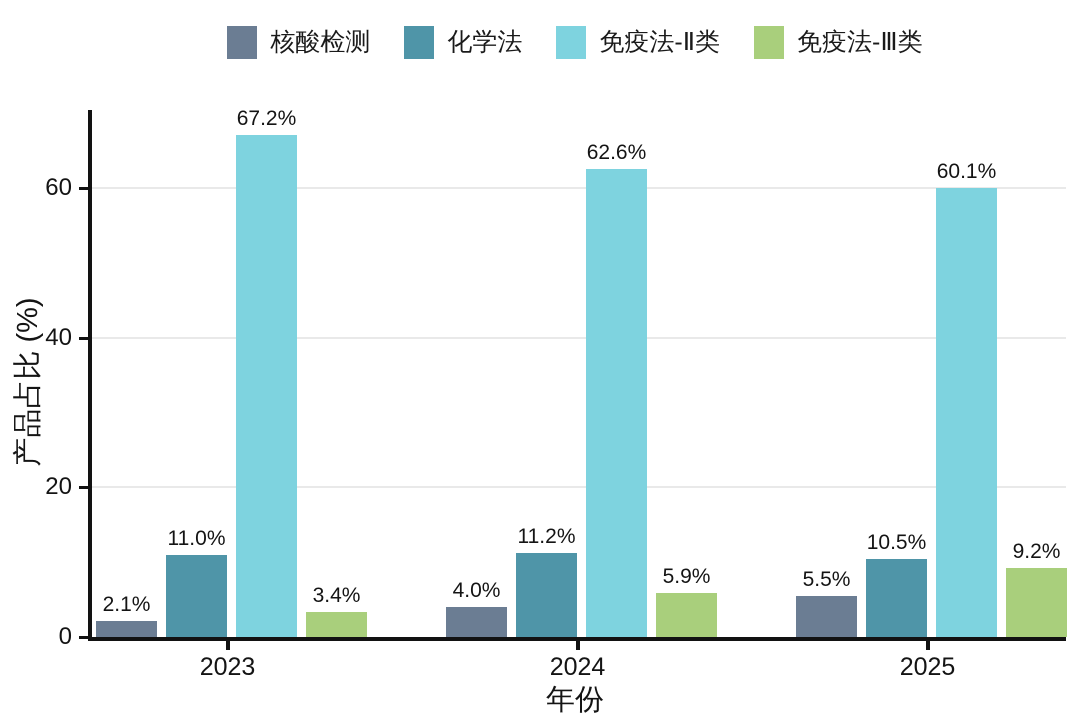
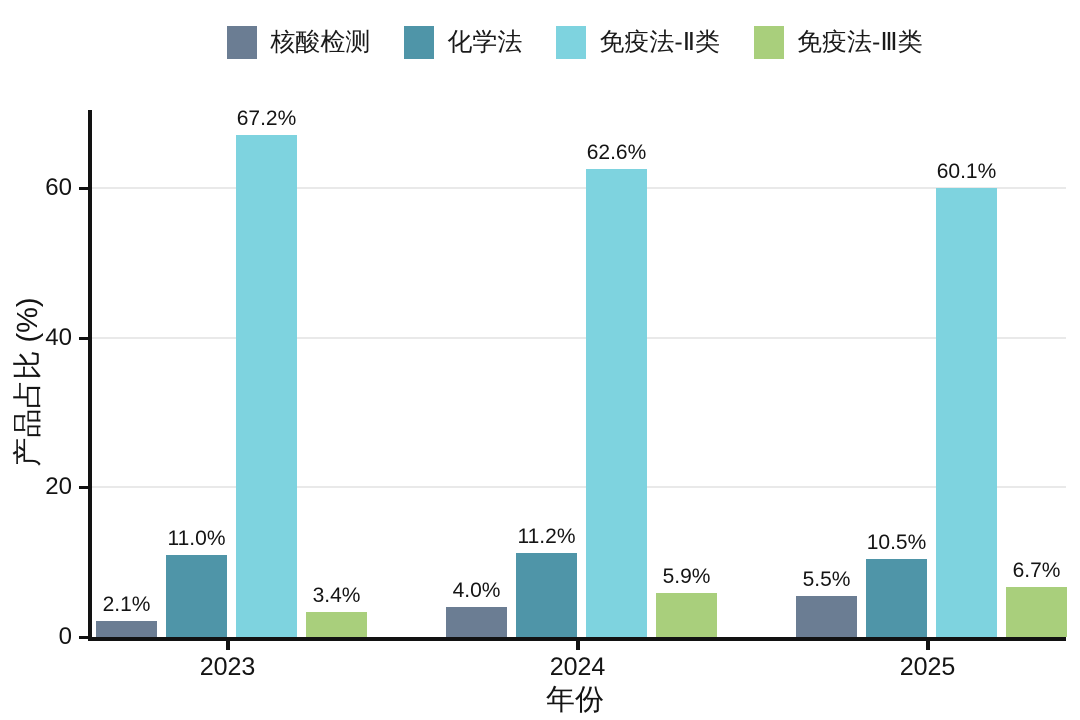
免疫法-Ⅲ类/2025: 9.2% -> 6.7%
